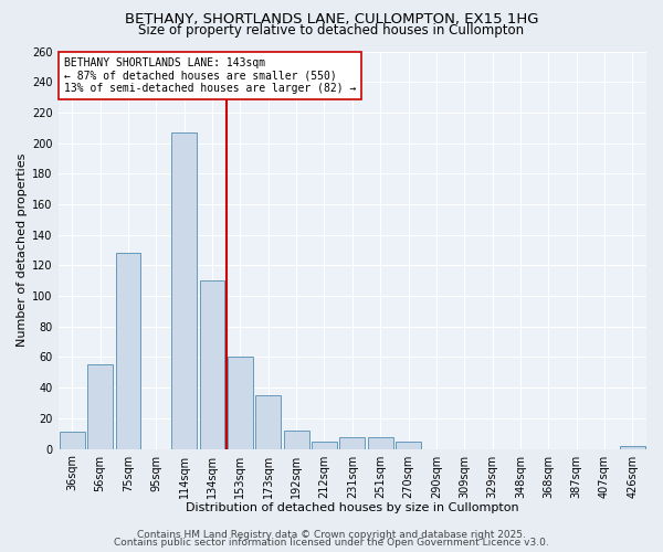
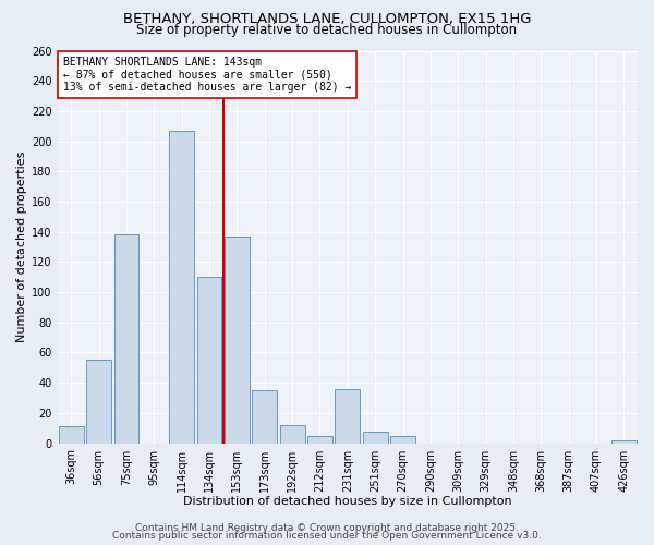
75sqm: 128 -> 138
153sqm: 60 -> 137
231sqm: 8 -> 36
